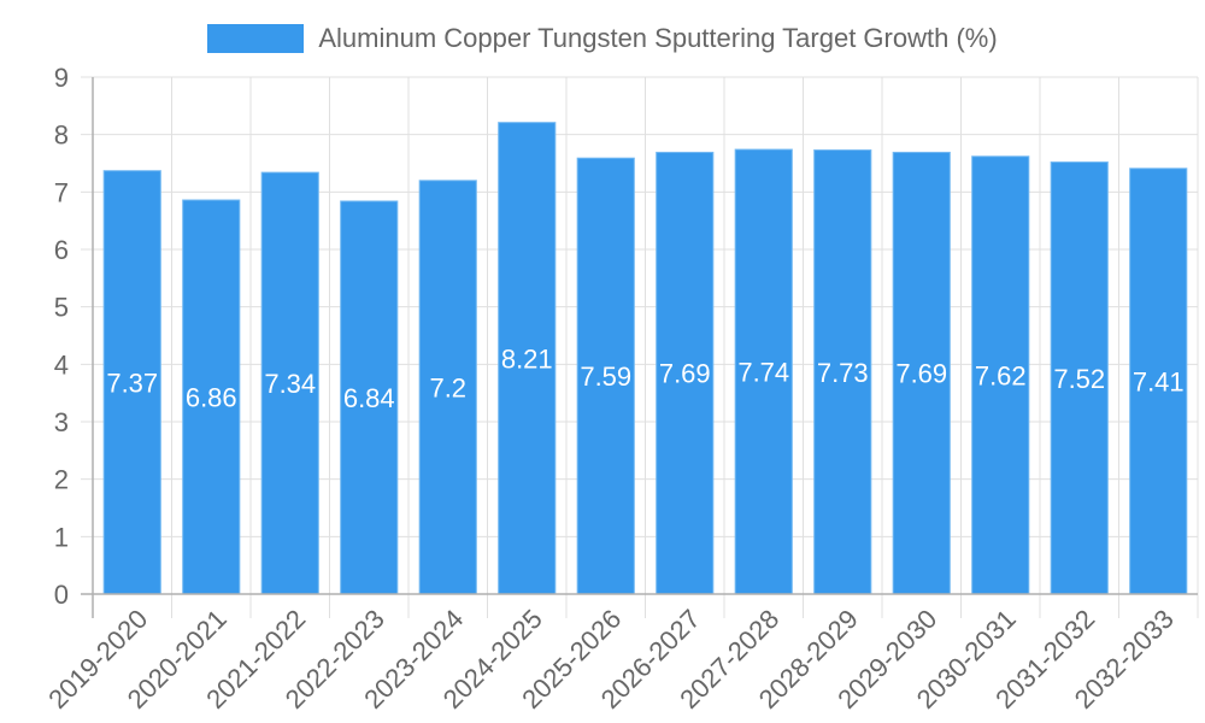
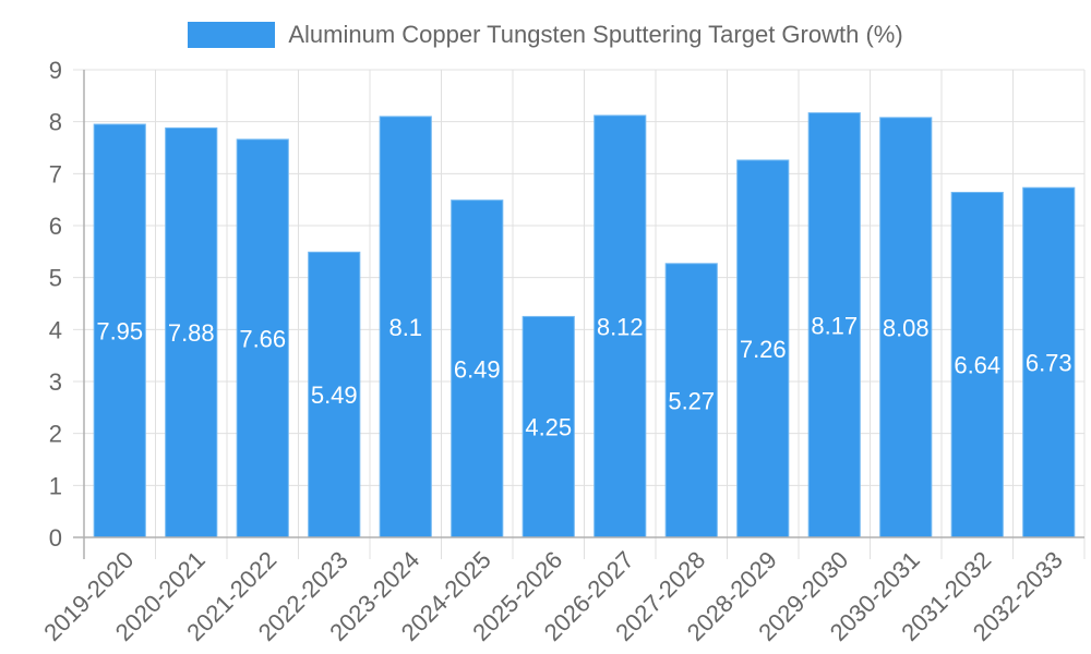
2019-2020: 7.37 -> 7.95
2020-2021: 6.86 -> 7.88
2021-2022: 7.34 -> 7.66
2022-2023: 6.84 -> 5.49
2023-2024: 7.2 -> 8.1
2024-2025: 8.21 -> 6.49
2025-2026: 7.59 -> 4.25
2026-2027: 7.69 -> 8.12
2027-2028: 7.74 -> 5.27
2028-2029: 7.73 -> 7.26
2029-2030: 7.69 -> 8.17
2030-2031: 7.62 -> 8.08
2031-2032: 7.52 -> 6.64
2032-2033: 7.41 -> 6.73
